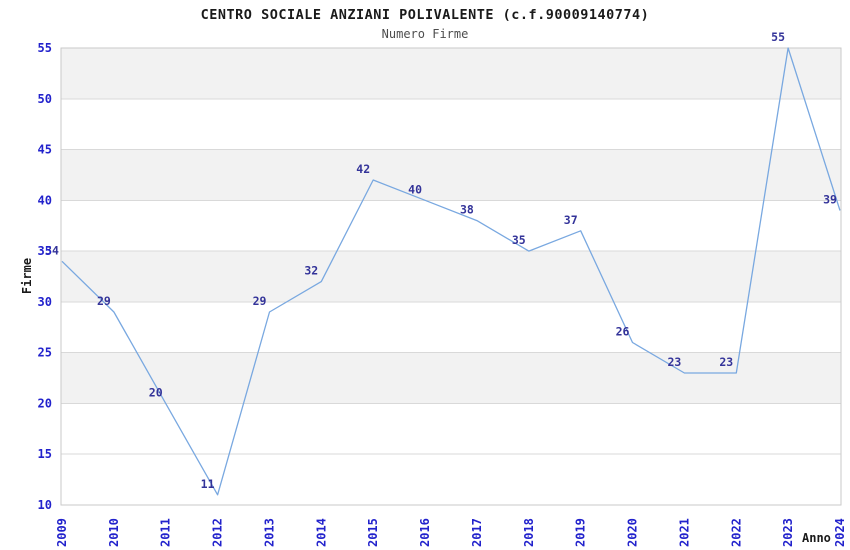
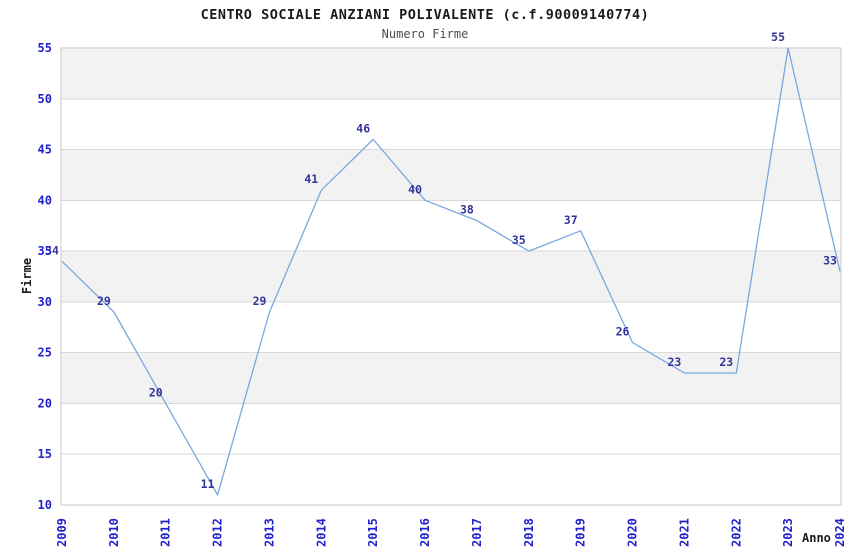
2014: 32 -> 41
2015: 42 -> 46
2024: 39 -> 33
